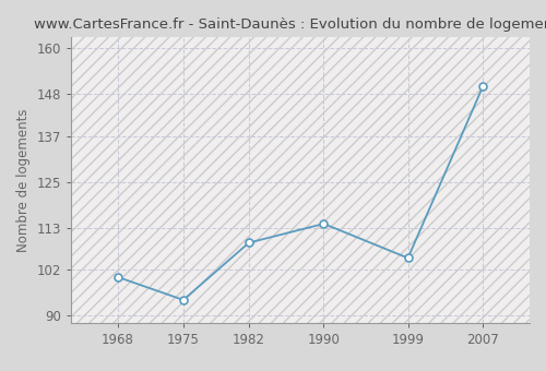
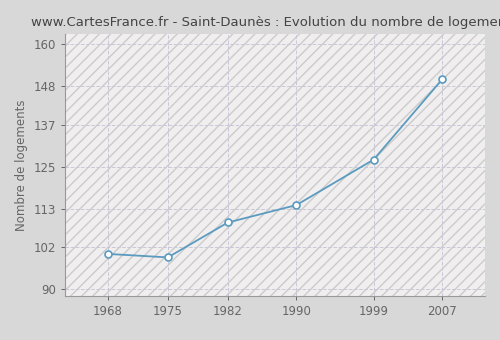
1975: 94 -> 99
1999: 105 -> 127
